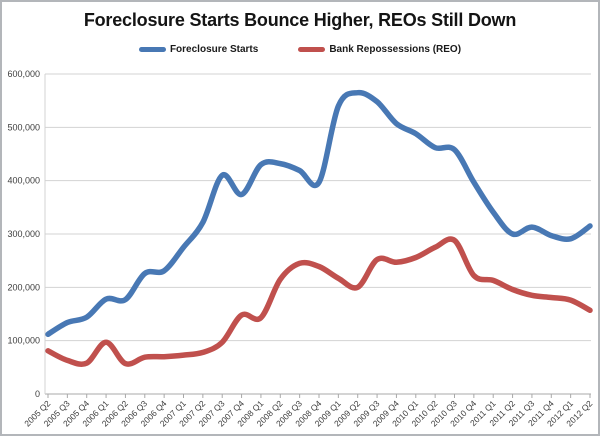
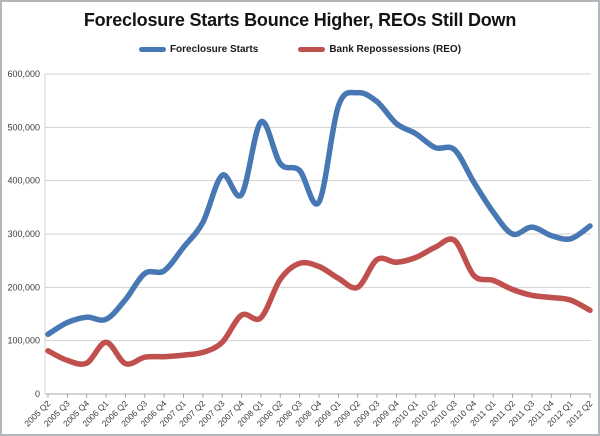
Foreclosure Starts/2006 Q1: 180000 -> 140000
Foreclosure Starts/2008 Q1: 430000 -> 510000
Foreclosure Starts/2008 Q4: 400000 -> 360000
